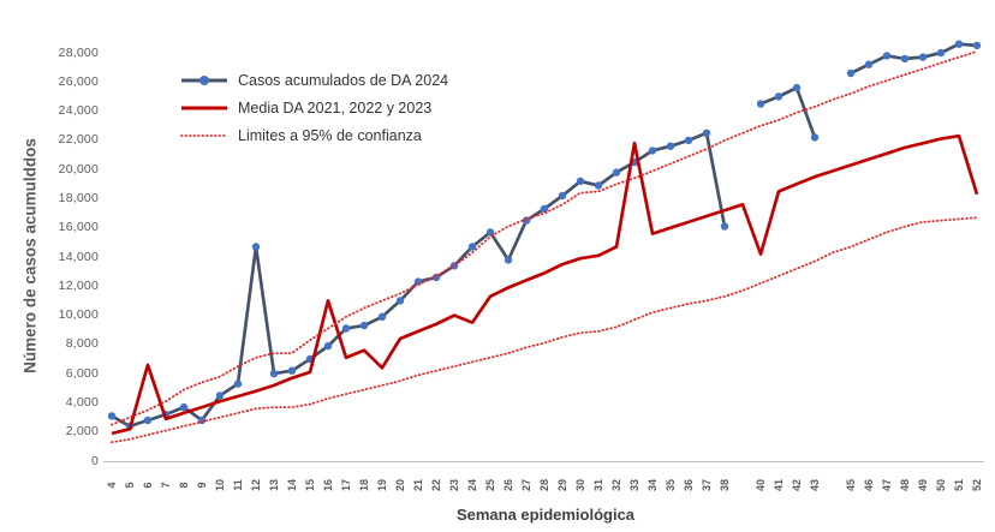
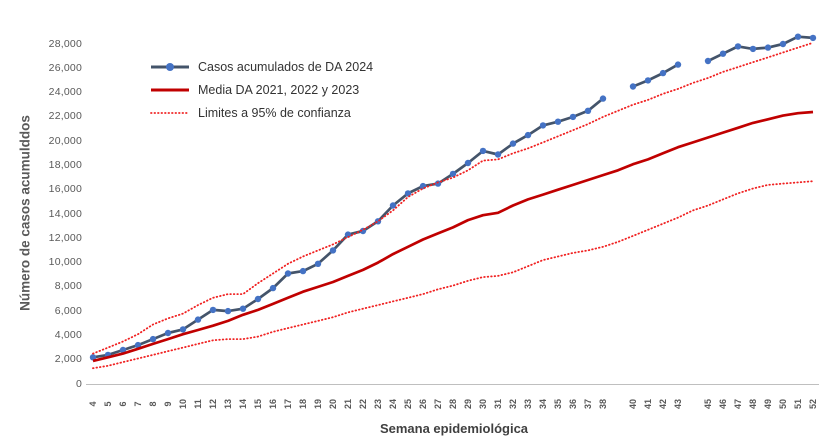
Casos acumulados de DA 2024/4: 3100 -> 2200
Media DA 2021, 2022 y 2023/6: 6600 -> 2500
Casos acumulados de DA 2024/9: 2800 -> 4200
Casos acumulados de DA 2024/12: 14700 -> 6100
Media DA 2021, 2022 y 2023/16: 11000 -> 6600
Media DA 2021, 2022 y 2023/19: 6400 -> 8000
Media DA 2021, 2022 y 2023/24: 9500 -> 10700
Casos acumulados de DA 2024/26: 13800 -> 16300
Media DA 2021, 2022 y 2023/33: 21800 -> 15200
Casos acumulados de DA 2024/38: 16100 -> 23500
Media DA 2021, 2022 y 2023/40: 14200 -> 18100
Casos acumulados de DA 2024/43: 22200 -> 26300
Media DA 2021, 2022 y 2023/52: 18300 -> 22400
